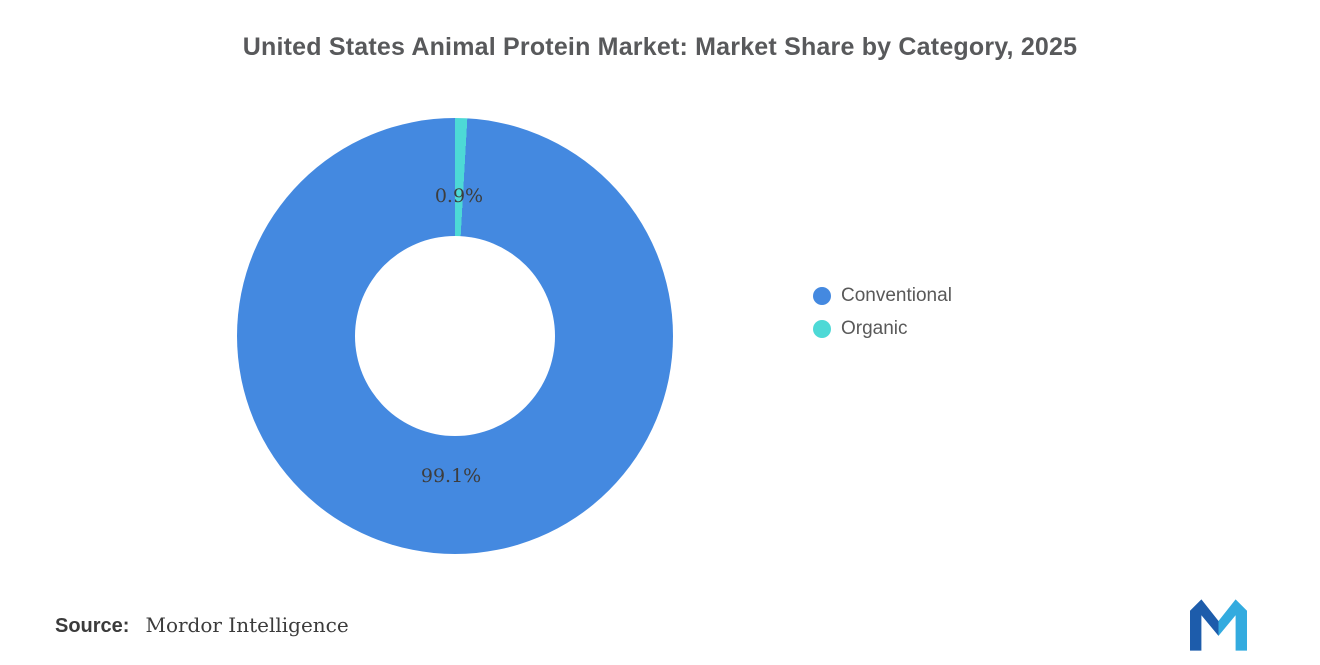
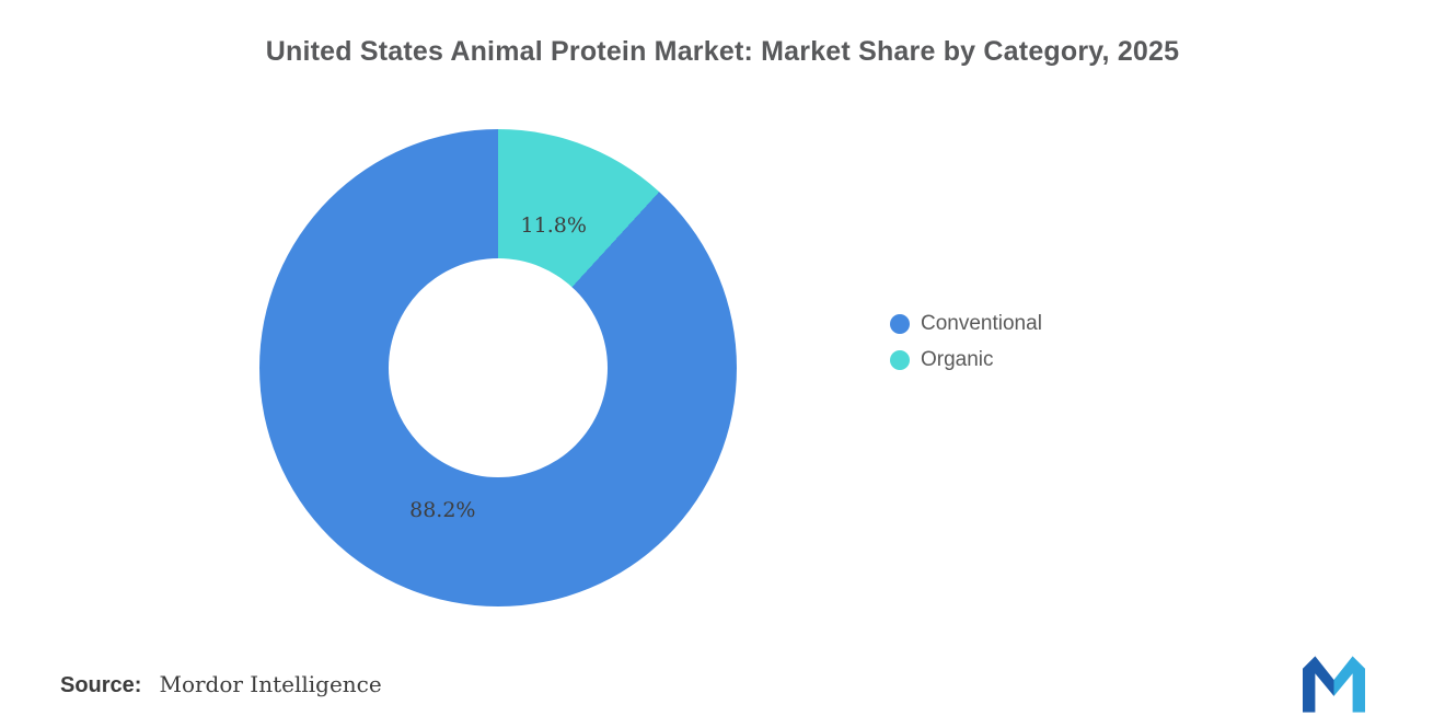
Organic: 0.9% -> 11.8%
Conventional: 99.1% -> 88.2%
